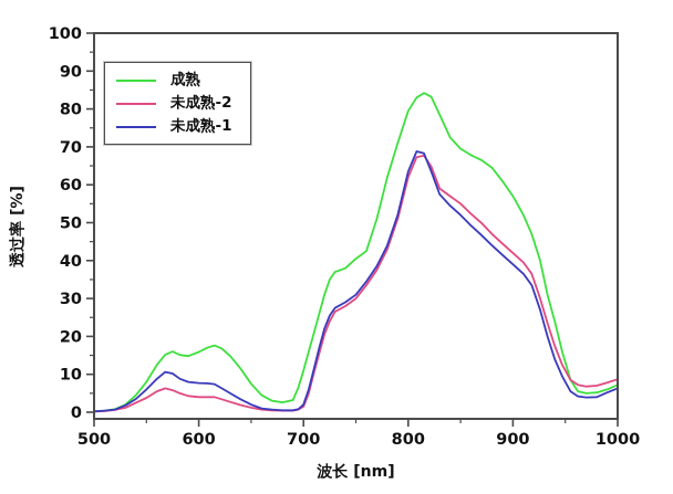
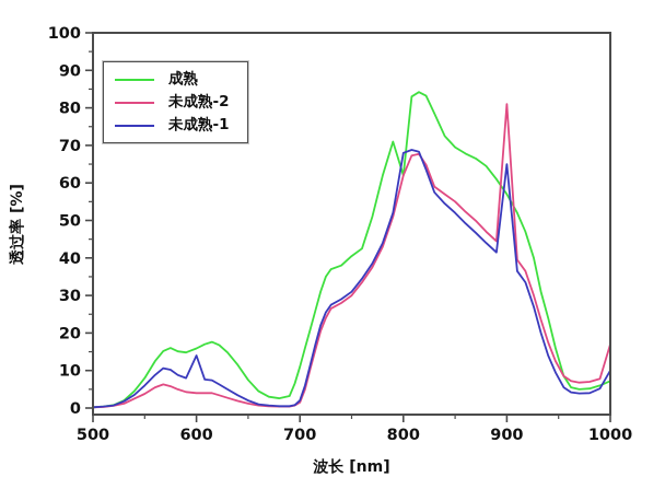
未成熟-1/600: 8 -> 14
成熟/800: 80 -> 62
未成熟-1/800: 64 -> 68
未成熟-2/900: 42 -> 81
未成熟-1/900: 39 -> 65
未成熟-2/1000: 9 -> 17
未成熟-1/1000: 6 -> 10
